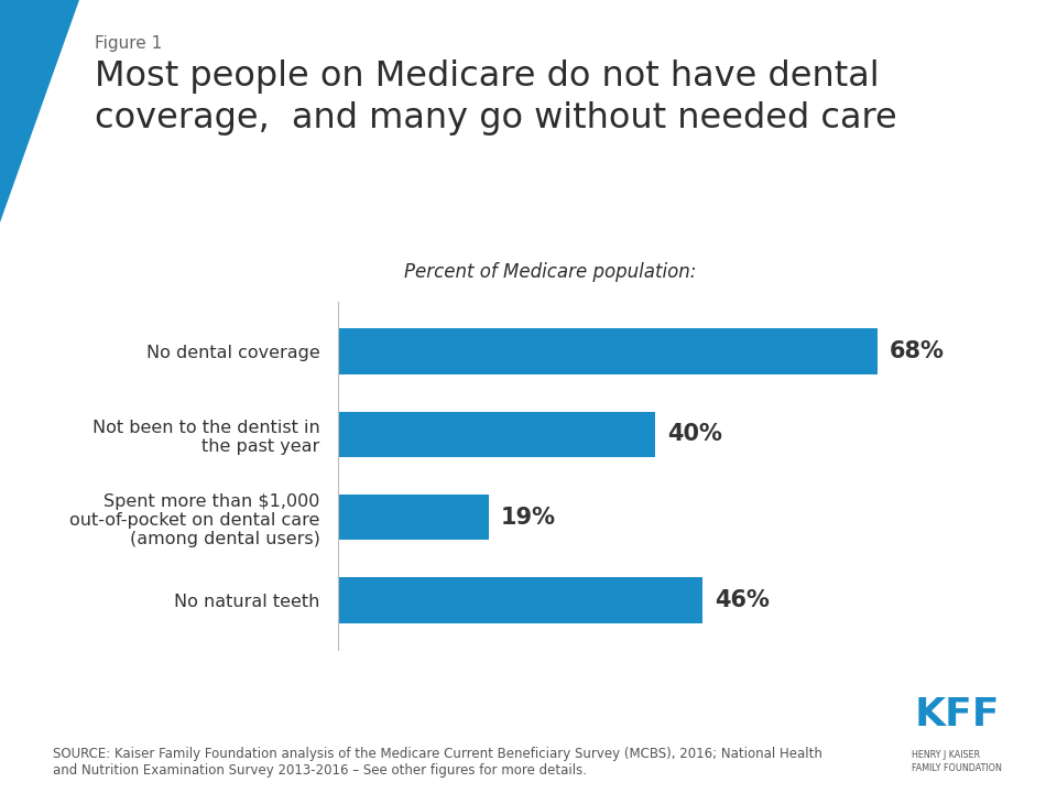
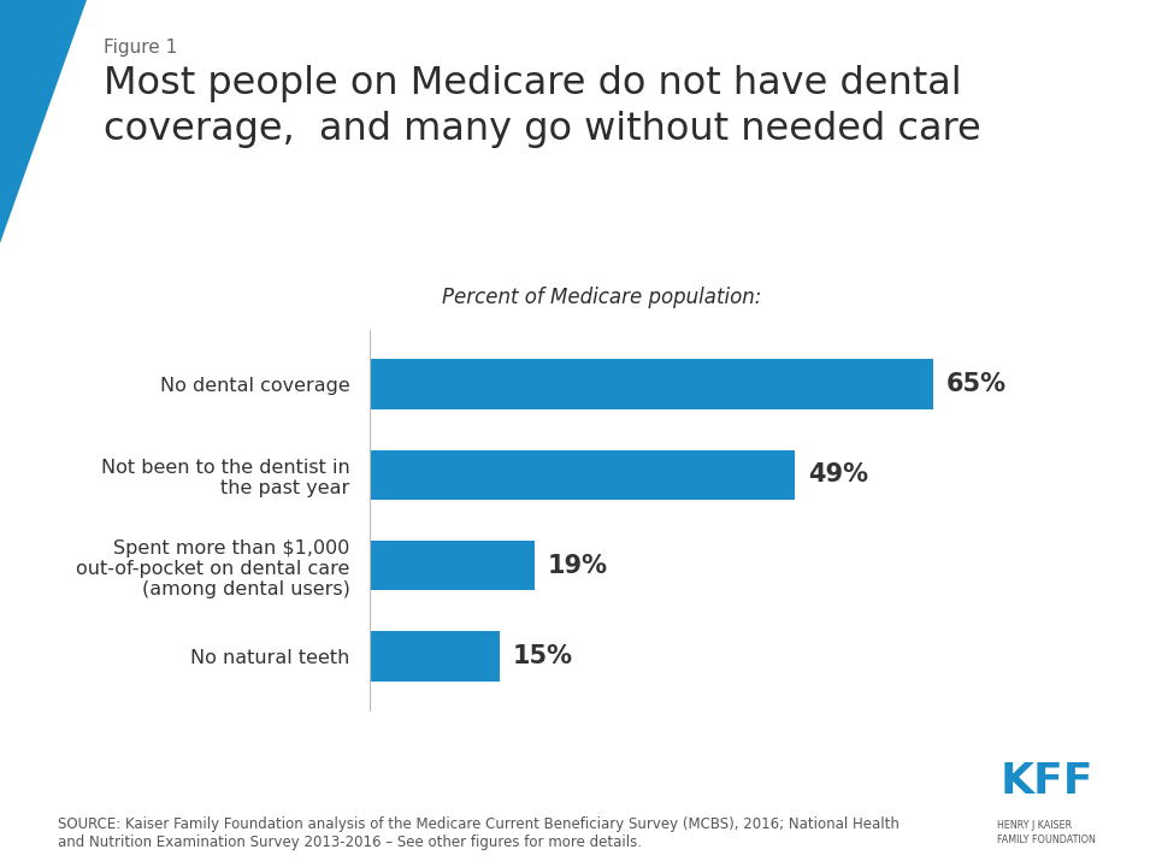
No dental coverage: 68% -> 65%
Not been to the dentist in the past year: 40% -> 49%
No natural teeth: 46% -> 15%
